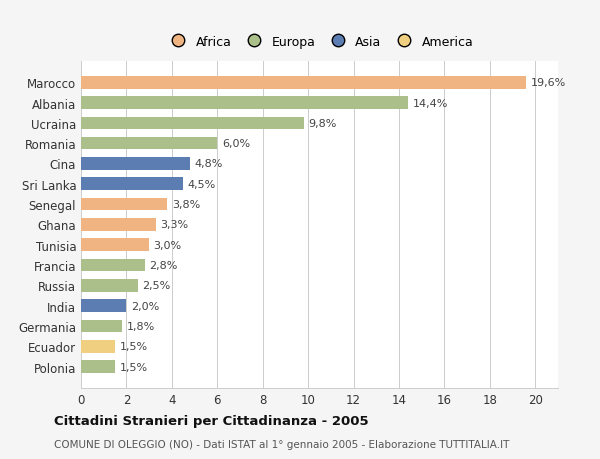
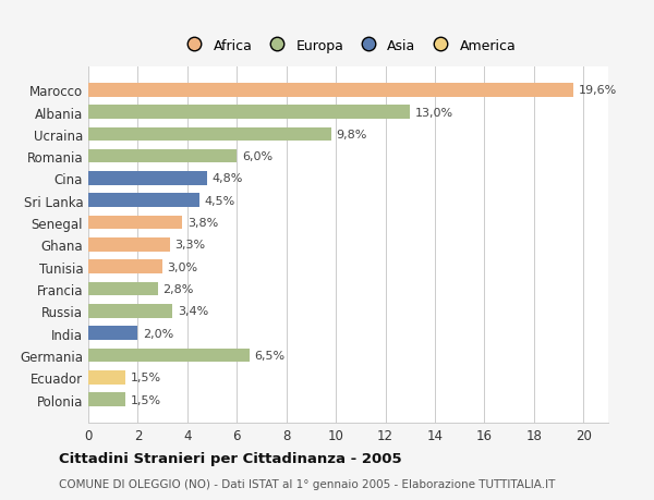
Albania: 14,4% -> 13,0%
Russia: 2,5% -> 3,4%
Germania: 1,8% -> 6,5%
